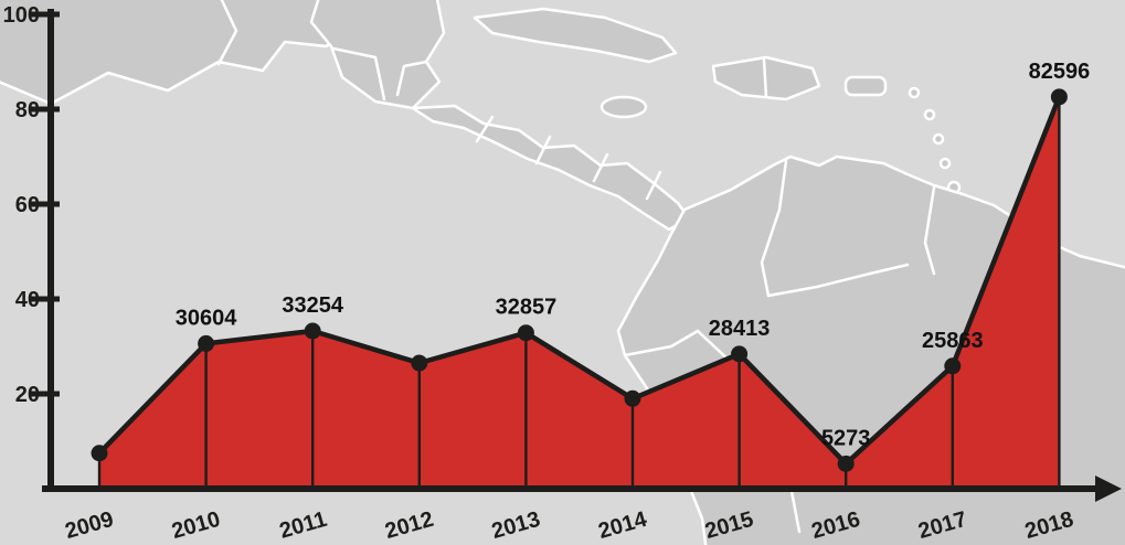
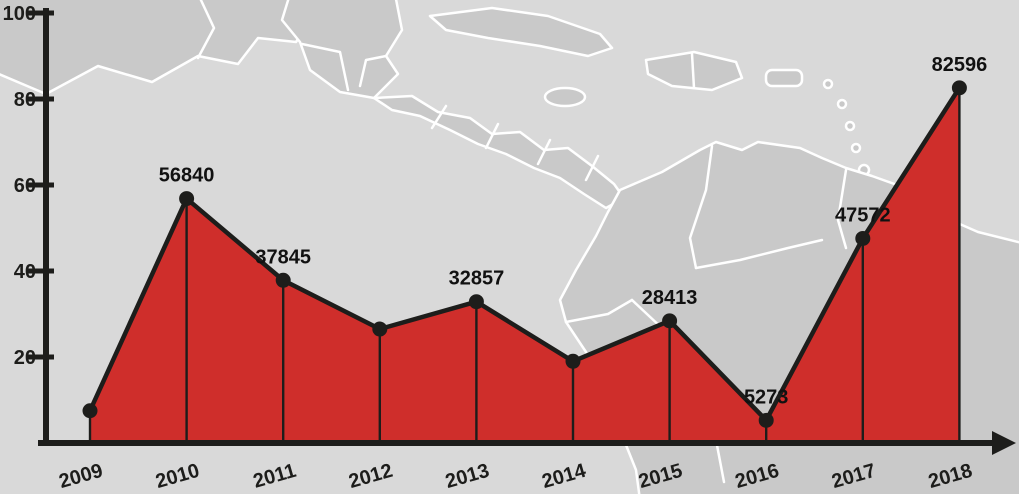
2010: 30604 -> 56840
2011: 33254 -> 37845
2017: 25863 -> 47572
